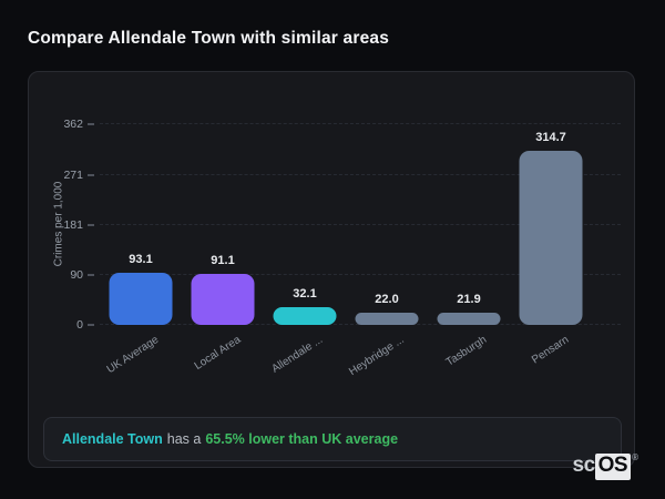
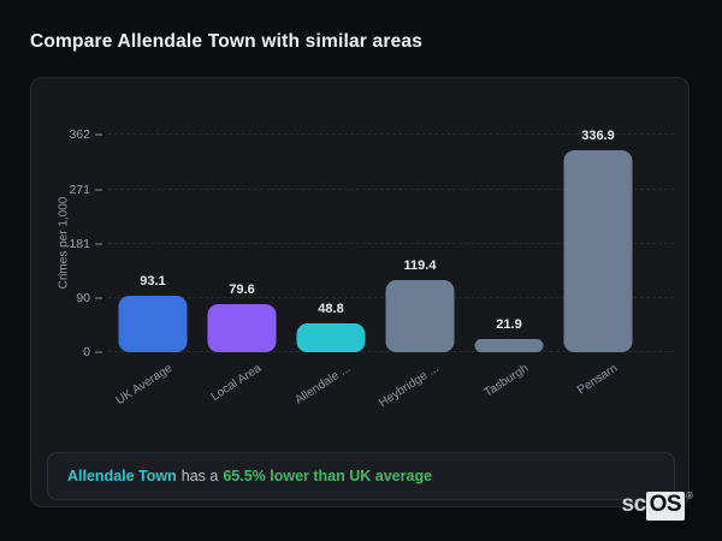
Local Area: 91.1 -> 79.6
Allendale ...: 32.1 -> 48.8
Heybridge ...: 22.0 -> 119.4
Pensarn: 314.7 -> 336.9
